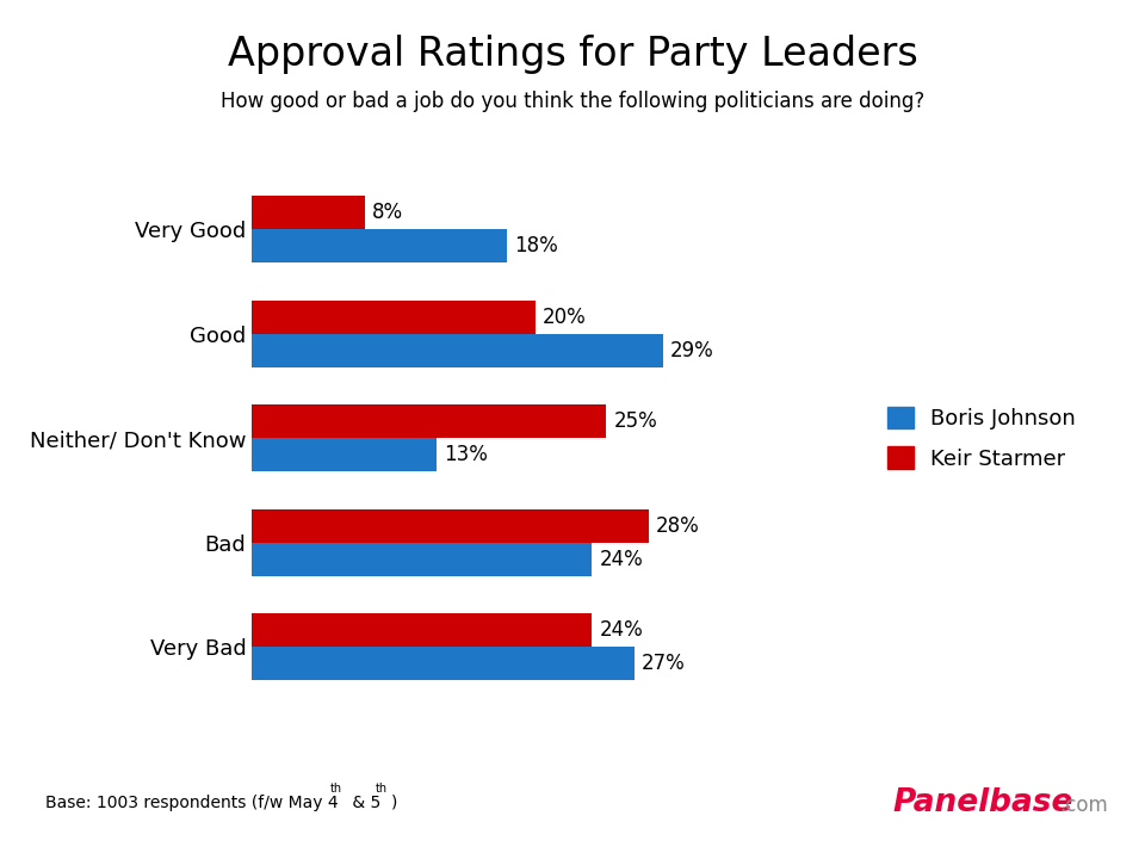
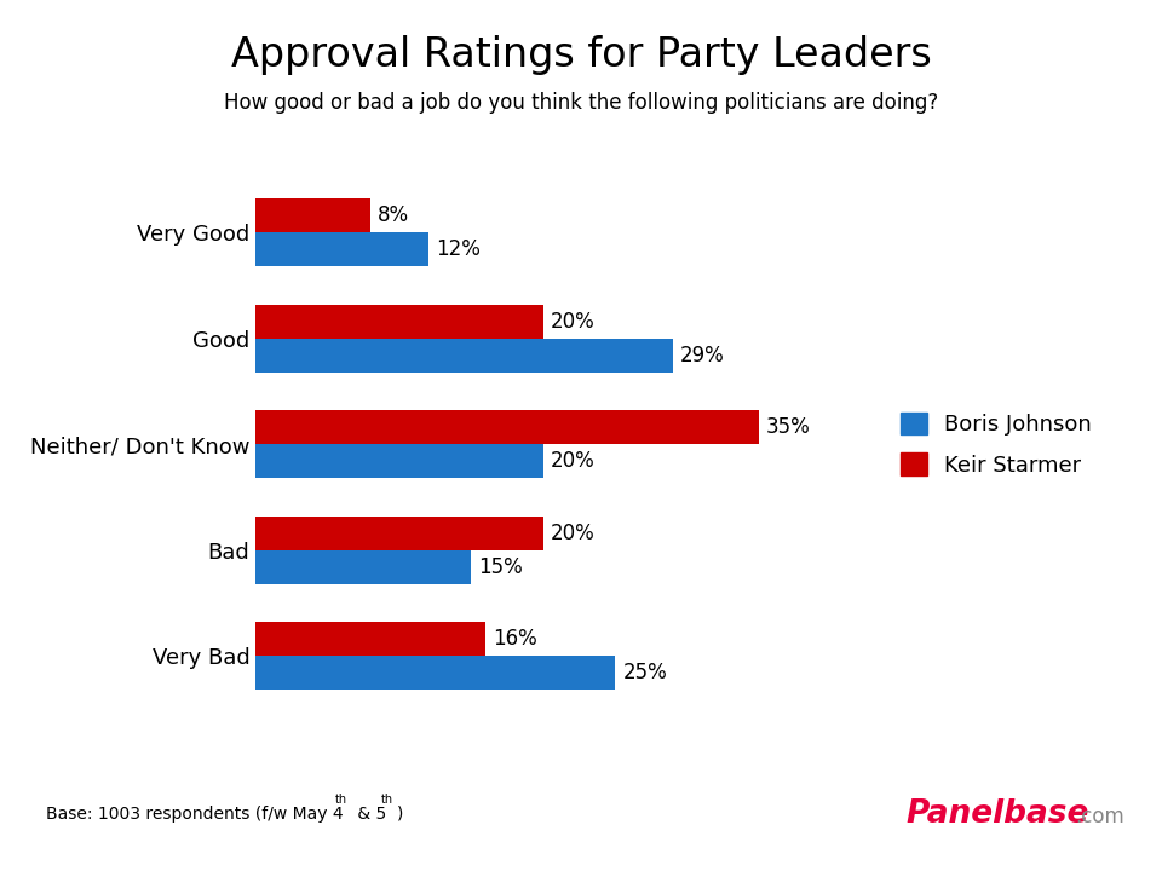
Boris Johnson/Very Good: 18% -> 12%
Keir Starmer/Neither/ Don't Know: 25% -> 35%
Boris Johnson/Neither/ Don't Know: 13% -> 20%
Keir Starmer/Bad: 28% -> 20%
Boris Johnson/Bad: 24% -> 15%
Keir Starmer/Very Bad: 24% -> 16%
Boris Johnson/Very Bad: 27% -> 25%
